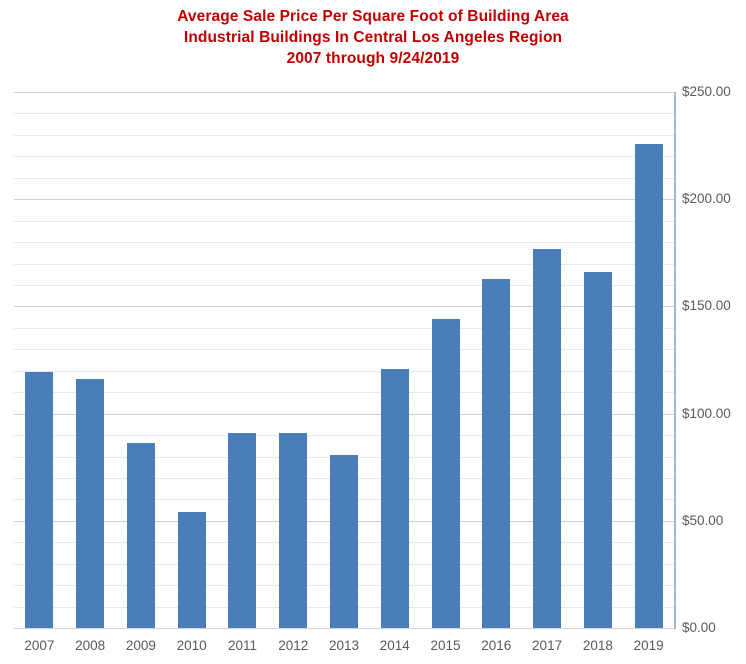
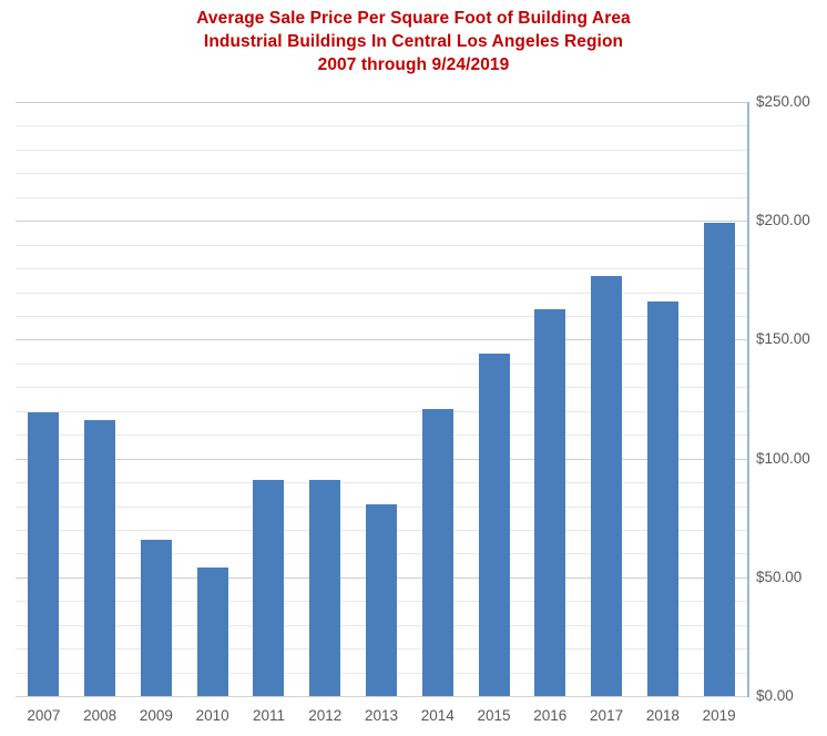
2009: $86 -> $66
2019: $226 -> $199
